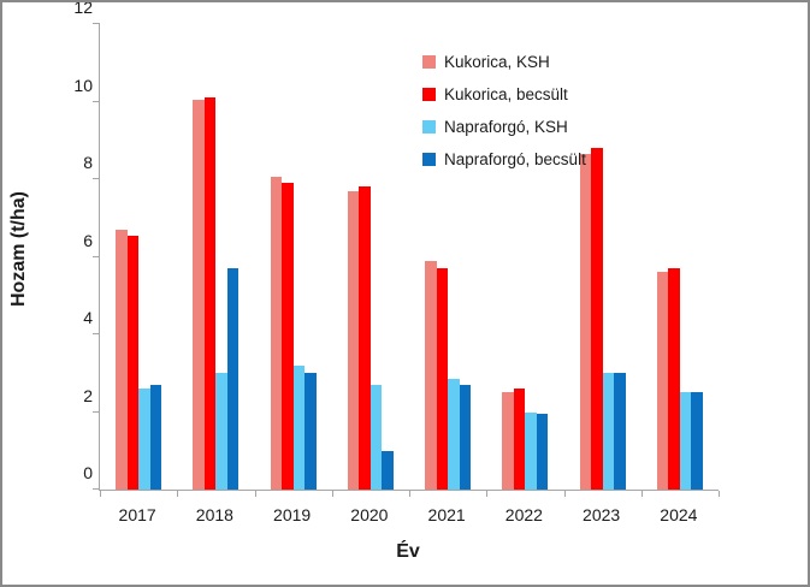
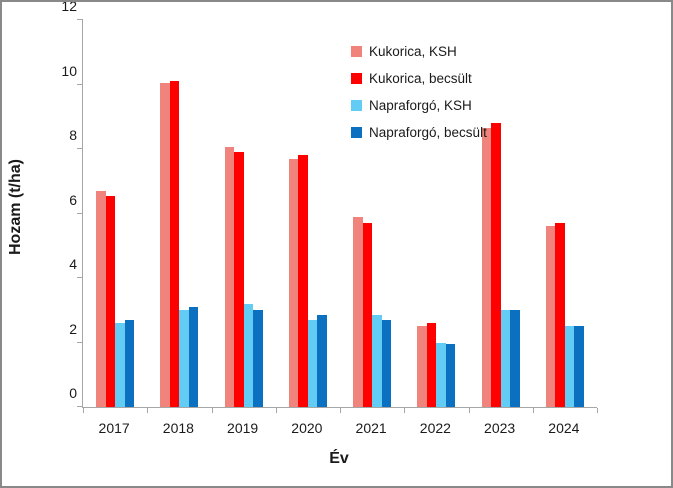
Napraforgó, becsült/2018: 5.7 -> 3.1
Napraforgó, becsült/2020: 1.0 -> 2.9
